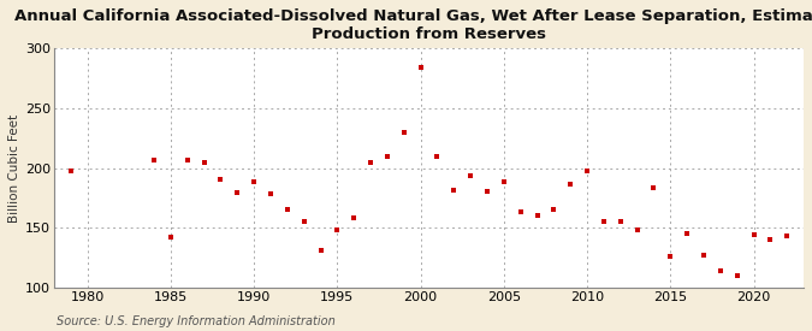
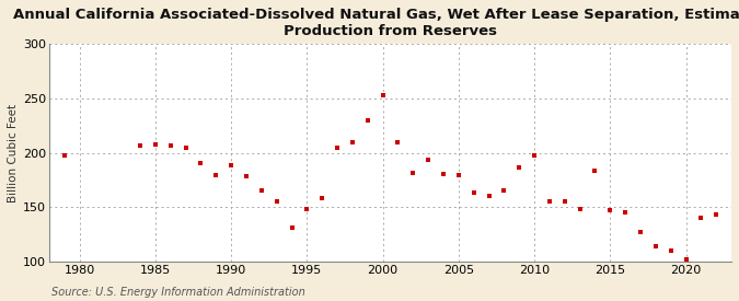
1985: 142 -> 208
2000: 284 -> 253
2005: 188 -> 179
2015: 126 -> 147
2020: 144 -> 102
